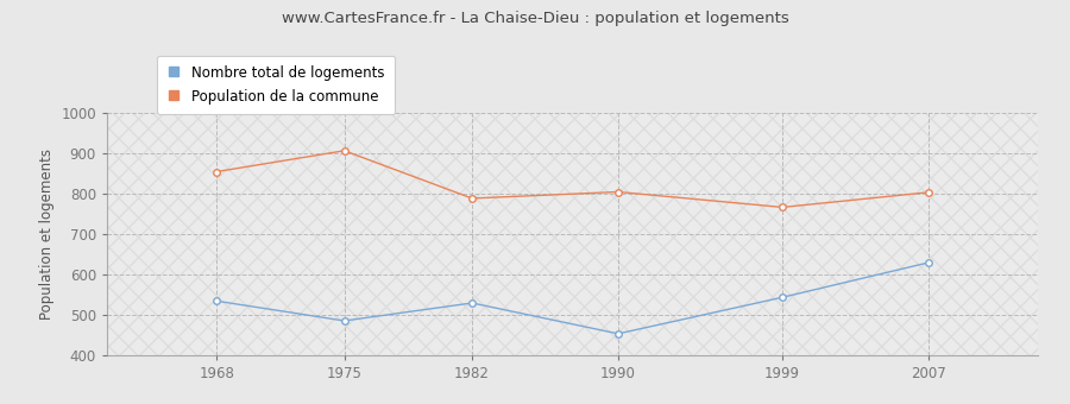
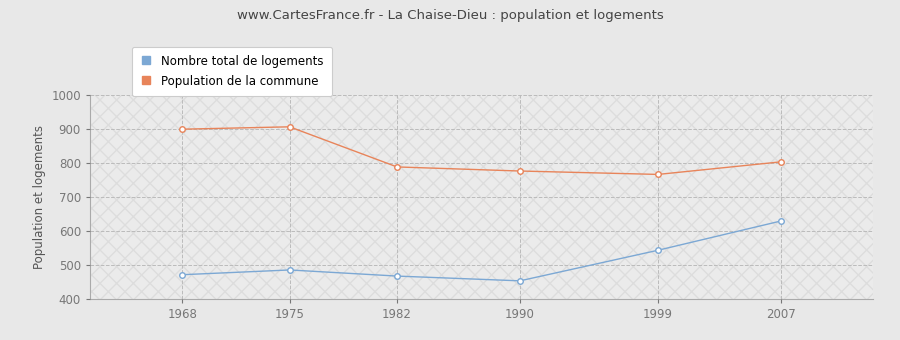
Nombre total de logements/1968: 535 -> 472
Population de la commune/1968: 855 -> 900
Nombre total de logements/1982: 530 -> 468
Population de la commune/1990: 805 -> 777
